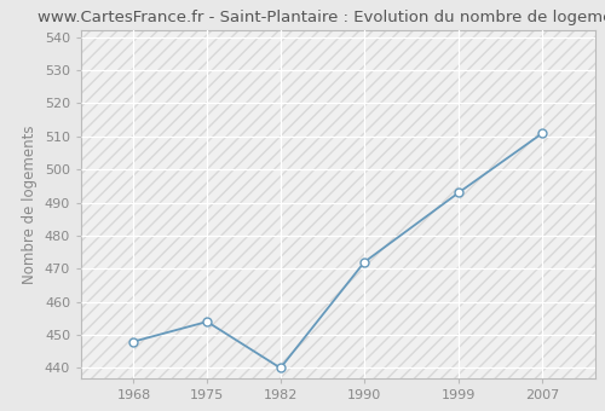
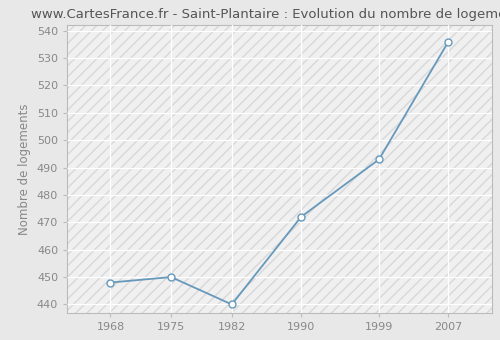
1975: 454 -> 450
2007: 511 -> 536
